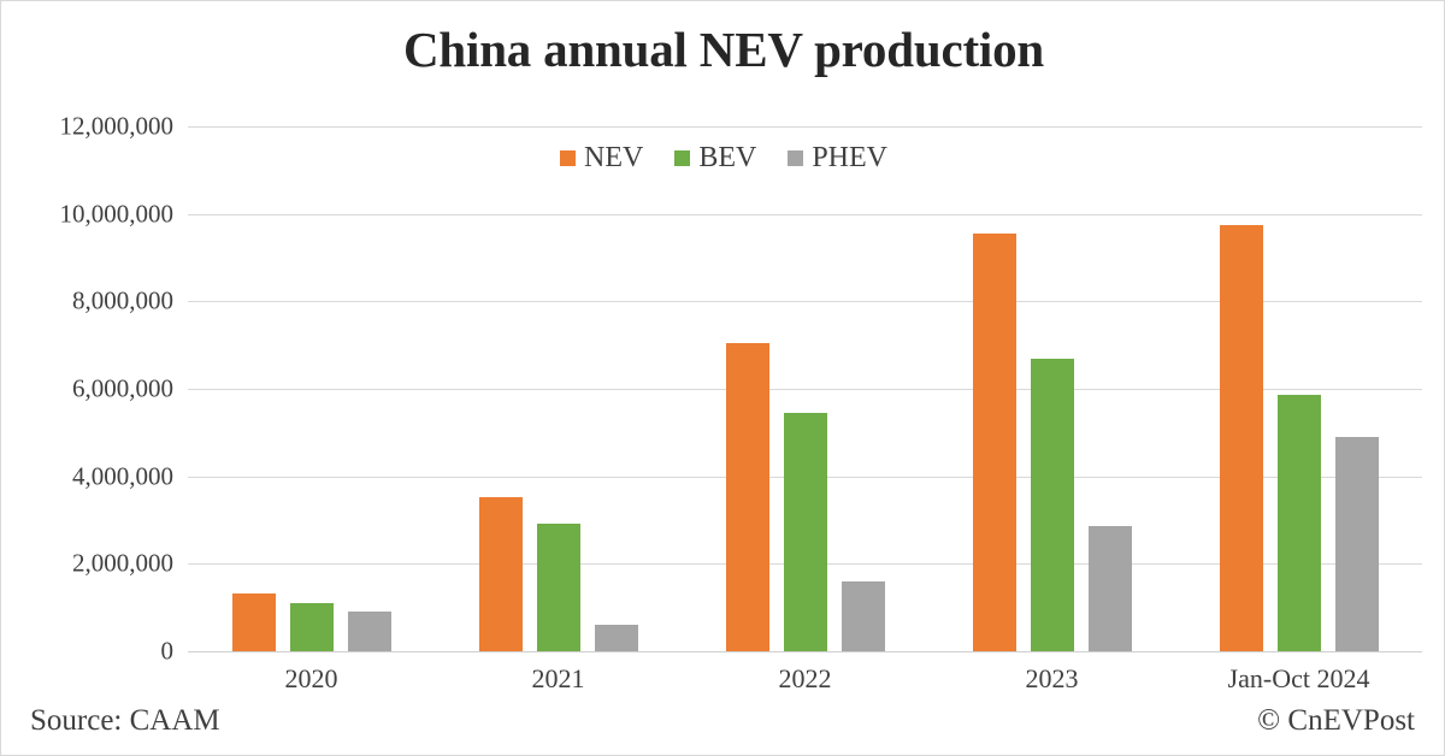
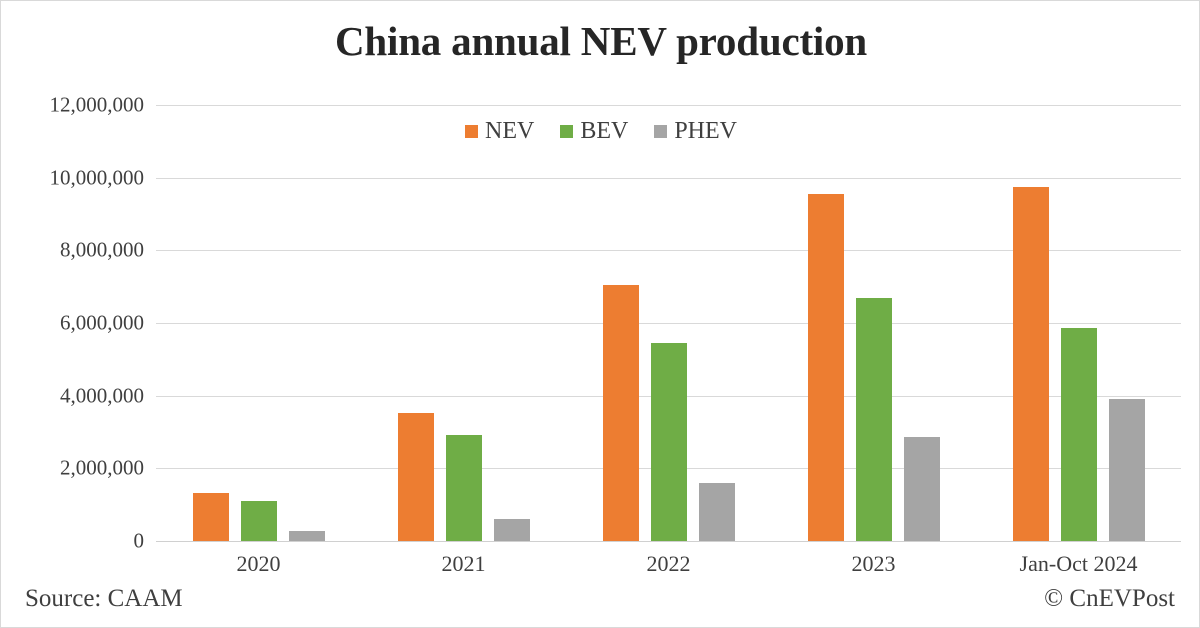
PHEV/2020: 900000 -> 300000
PHEV/Jan-Oct 2024: 4900000 -> 3900000
